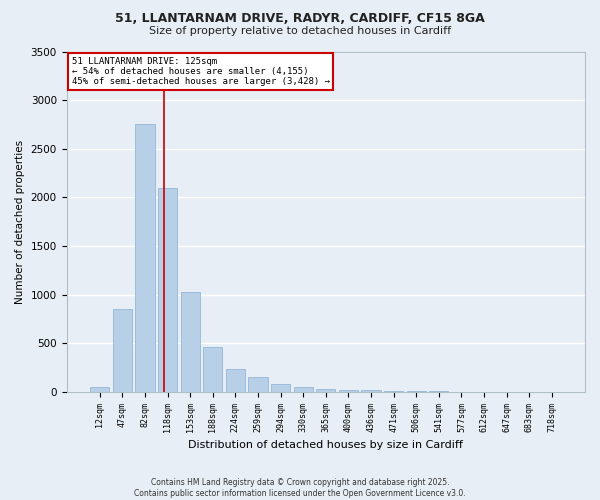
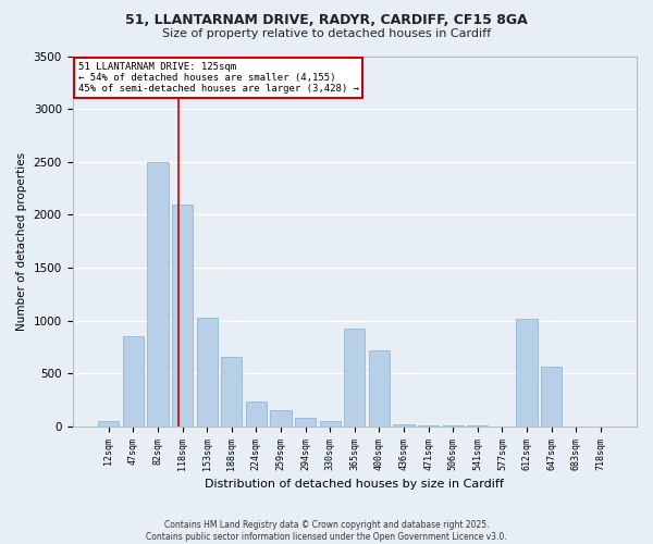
82sqm: 2750 -> 2500
188sqm: 460 -> 660
365sqm: 30 -> 920
400sqm: 20 -> 720
612sqm: 0 -> 1020
647sqm: 0 -> 560
